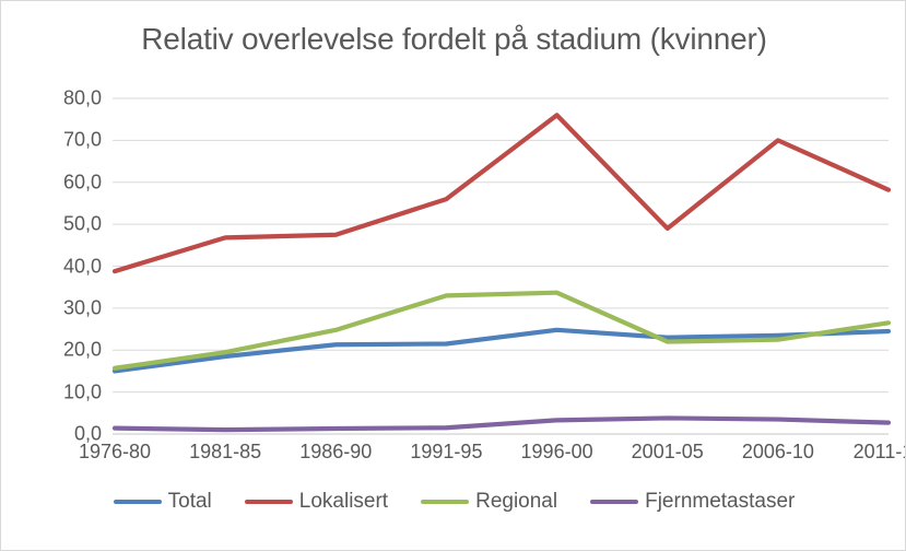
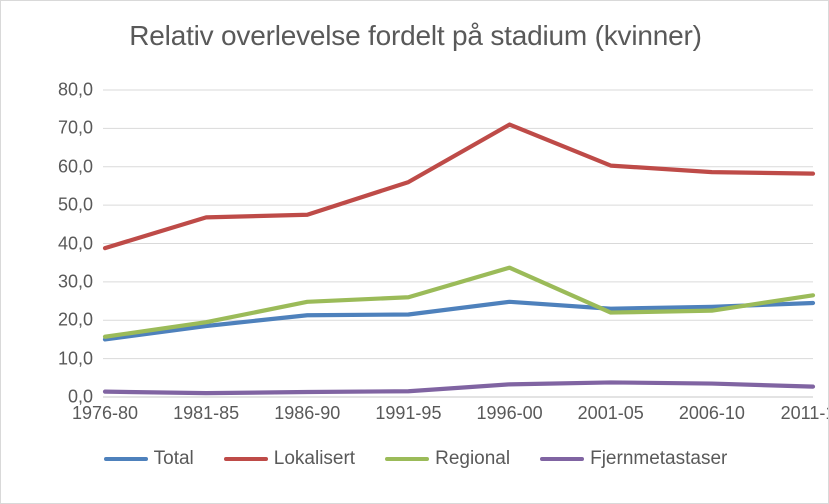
Regional/1991-95: 33 -> 26
Lokalisert/1996-00: 76 -> 71
Lokalisert/2001-05: 49 -> 60
Lokalisert/2006-10: 70 -> 59
